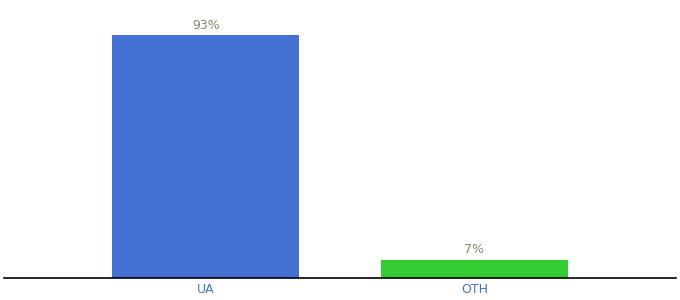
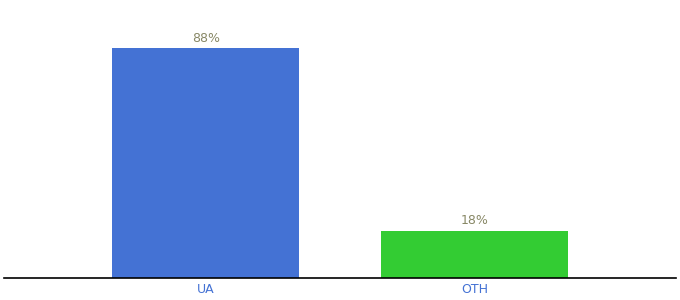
UA: 93% -> 88%
OTH: 7% -> 18%
